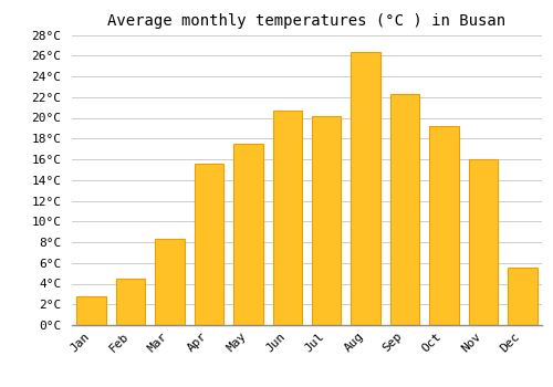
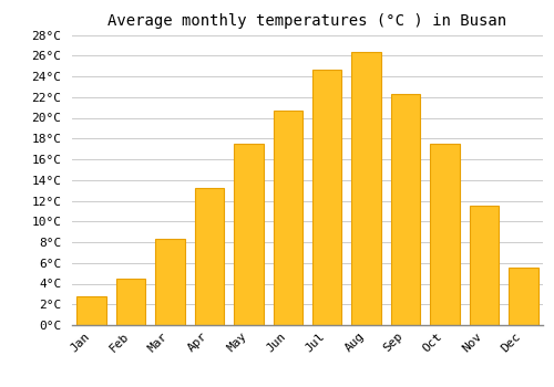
Apr: 15.6°C -> 13.2°C
Jul: 20.2°C -> 24.6°C
Oct: 19.2°C -> 17.5°C
Nov: 16.0°C -> 11.5°C
